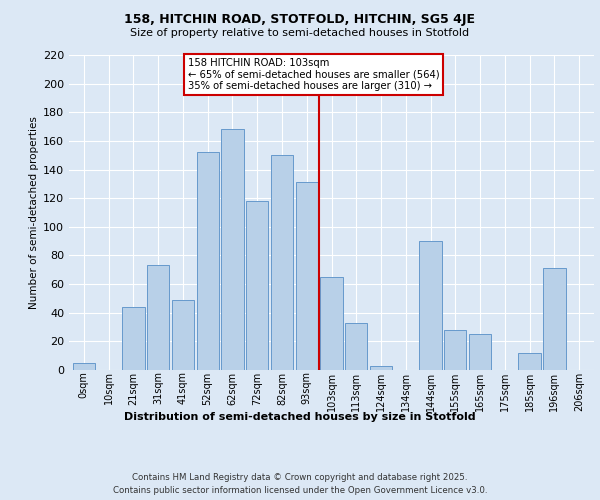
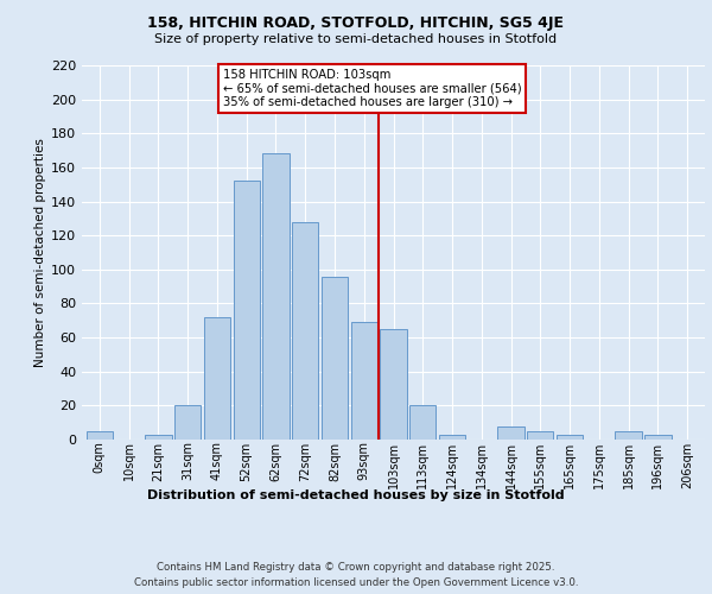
21sqm: 44 -> 3
31sqm: 73 -> 20
41sqm: 49 -> 72
72sqm: 118 -> 128
82sqm: 150 -> 96
93sqm: 131 -> 69
113sqm: 33 -> 20
144sqm: 90 -> 8
155sqm: 28 -> 5
165sqm: 25 -> 3
185sqm: 12 -> 5
196sqm: 71 -> 3
